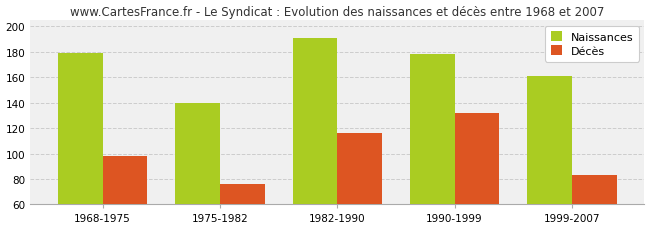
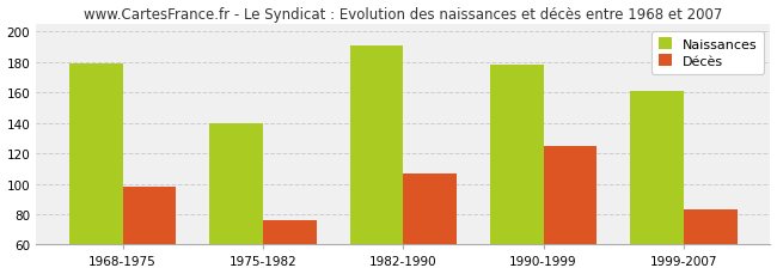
Décès/1982-1990: 116 -> 107
Décès/1990-1999: 132 -> 125
